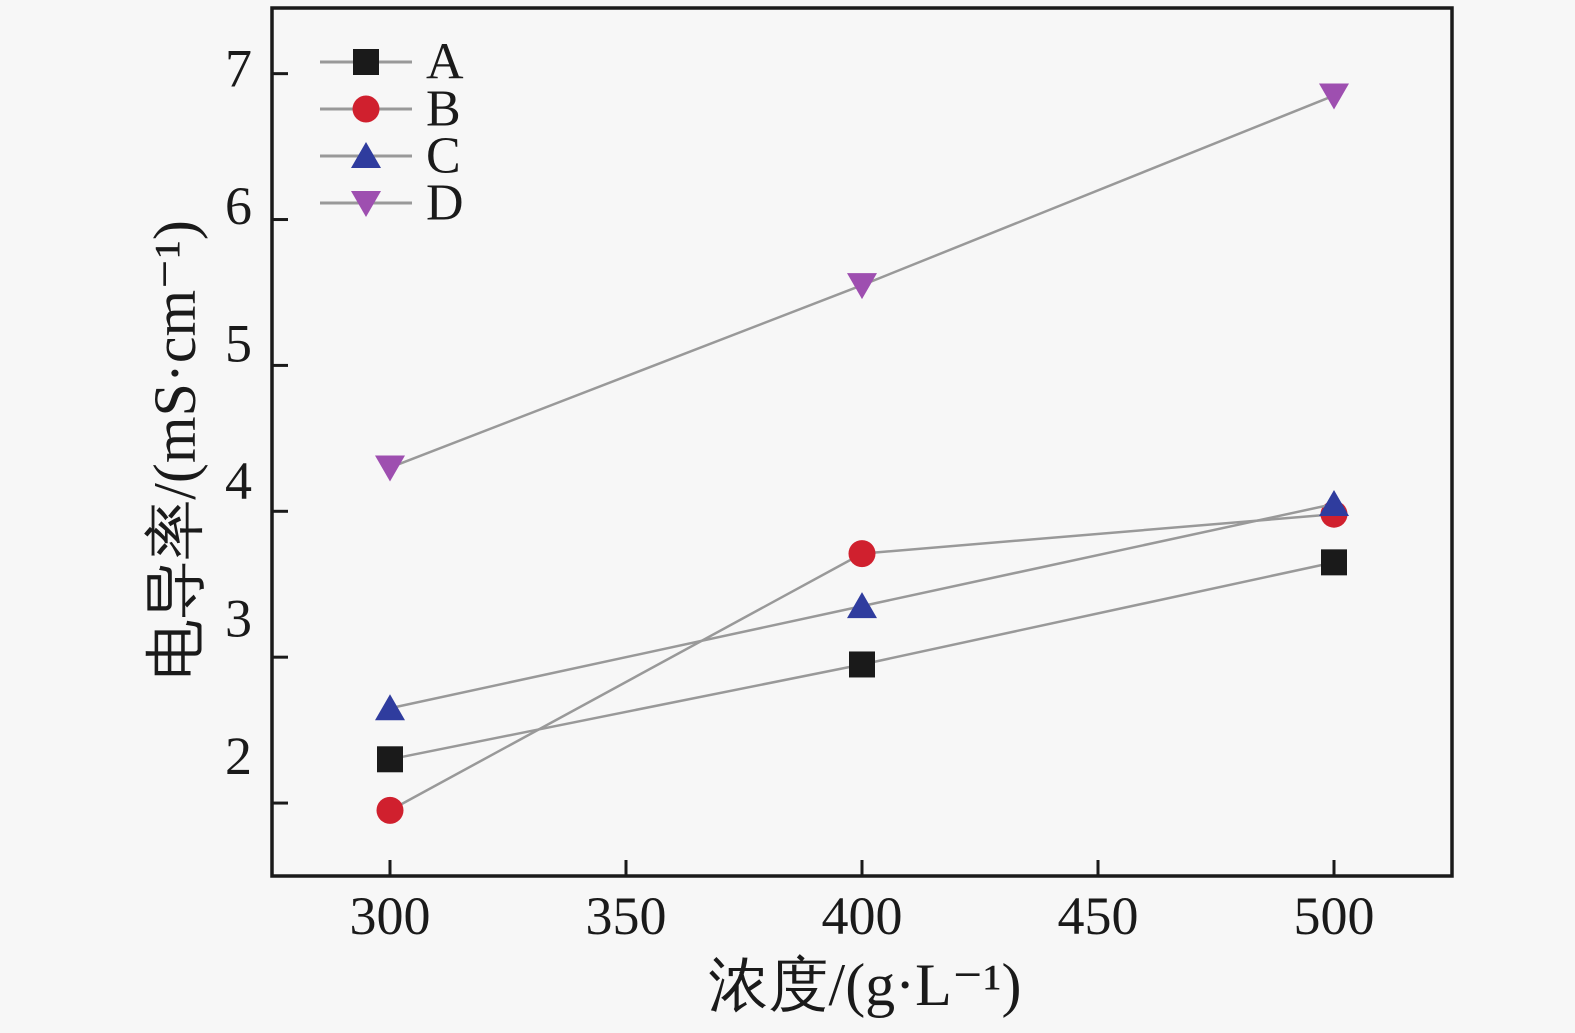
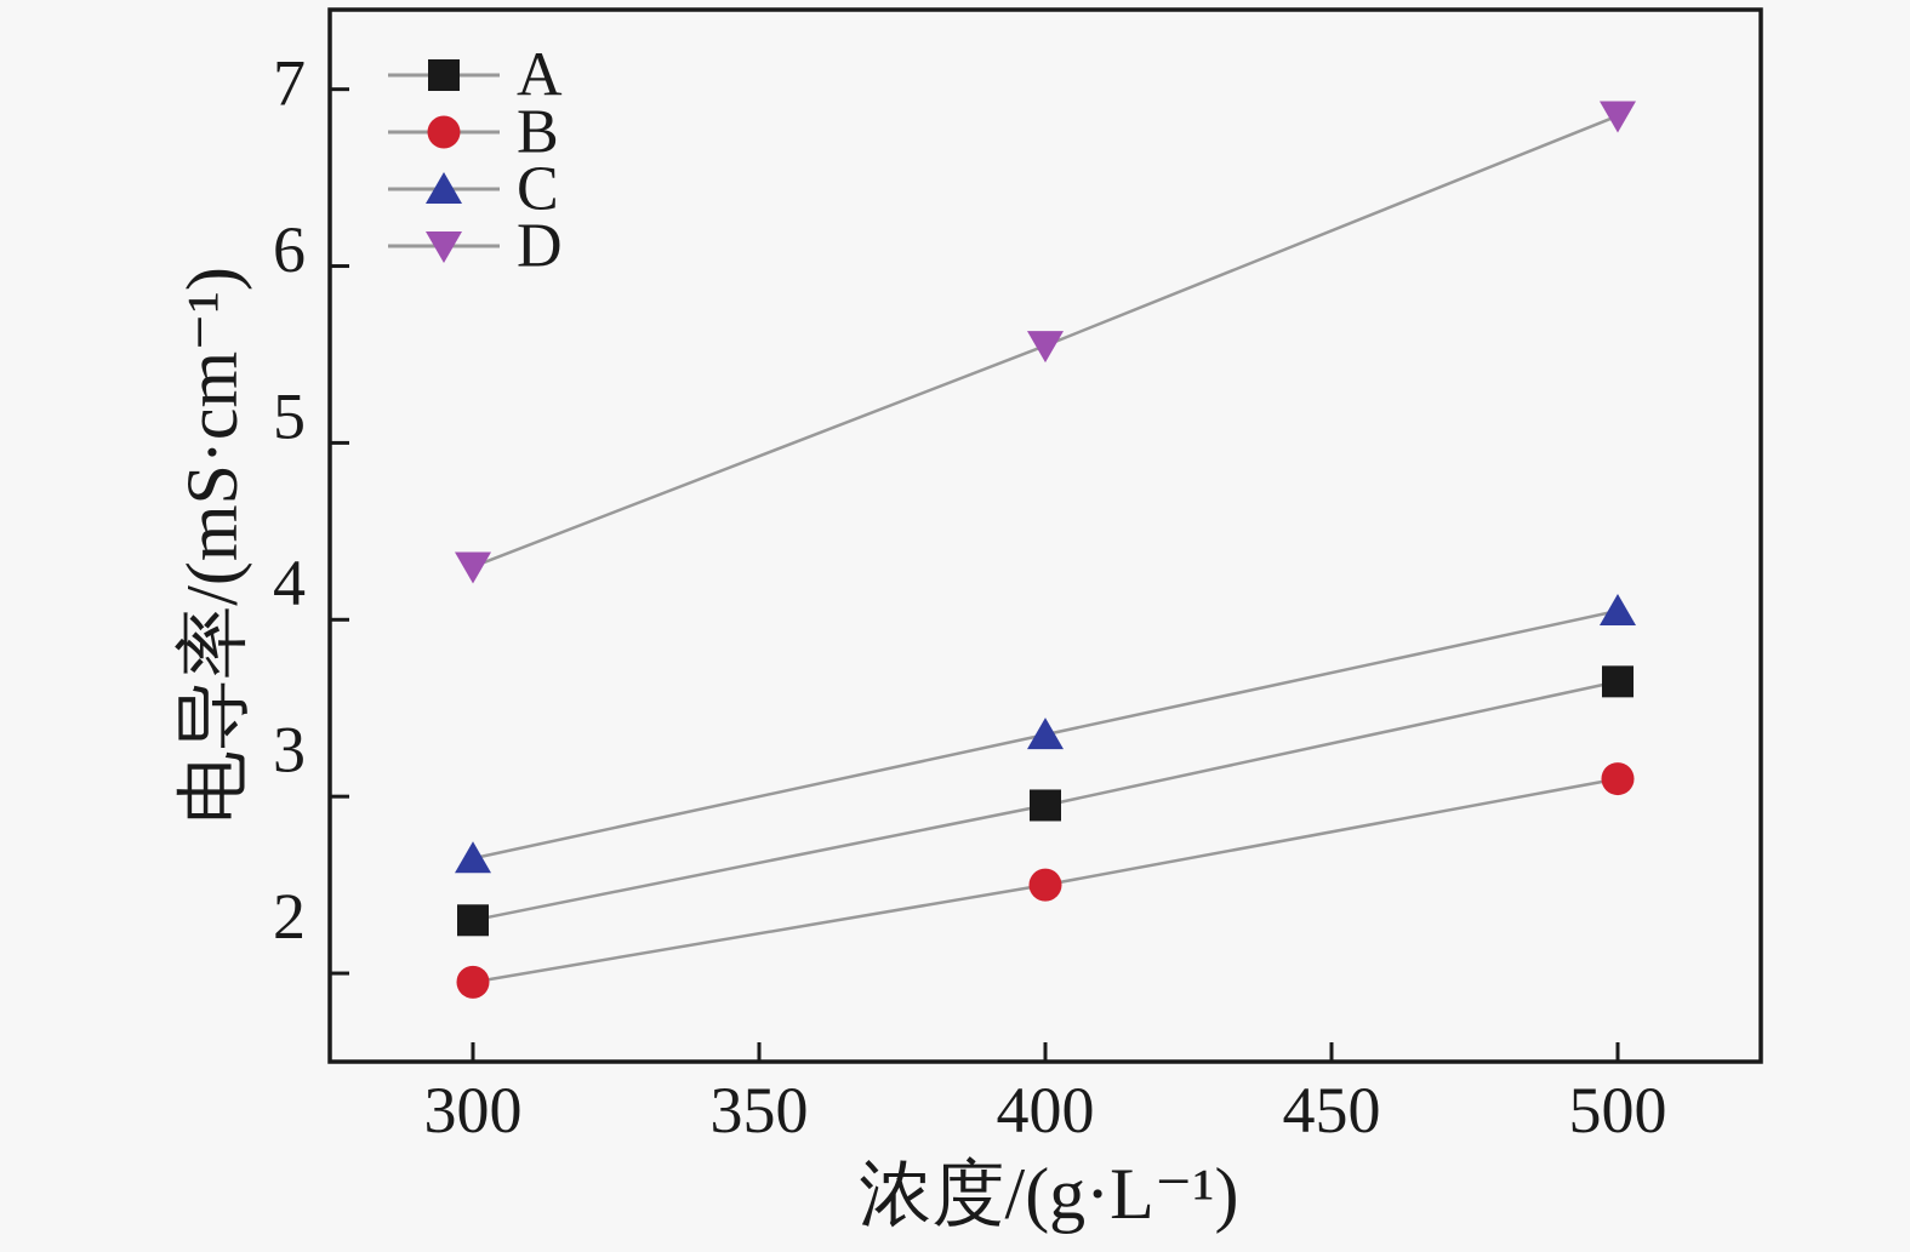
B/400: 3.71 -> 2.50
B/500: 3.98 -> 3.10
